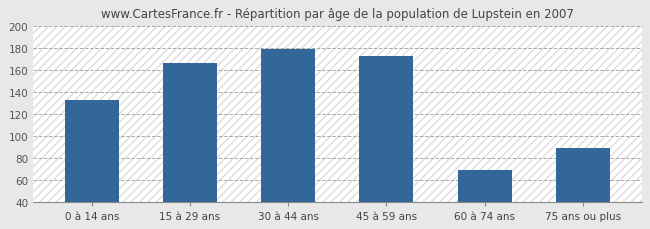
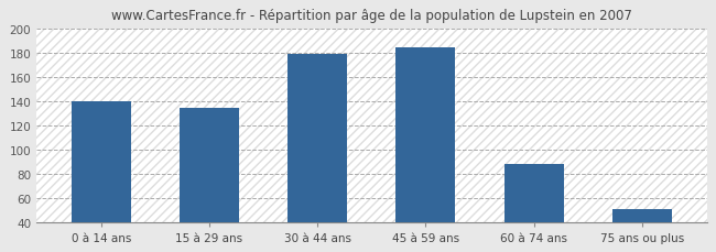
0 à 14 ans: 132 -> 140
15 à 29 ans: 166 -> 134
45 à 59 ans: 172 -> 184
60 à 74 ans: 69 -> 88
75 ans ou plus: 89 -> 51
